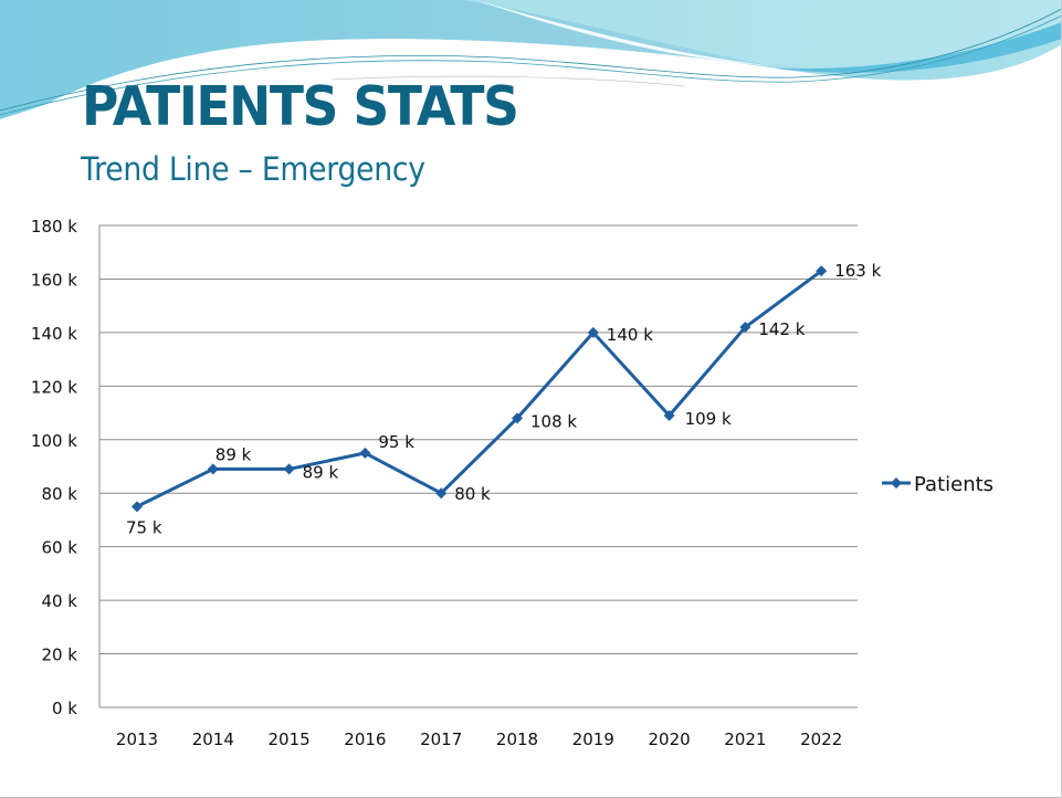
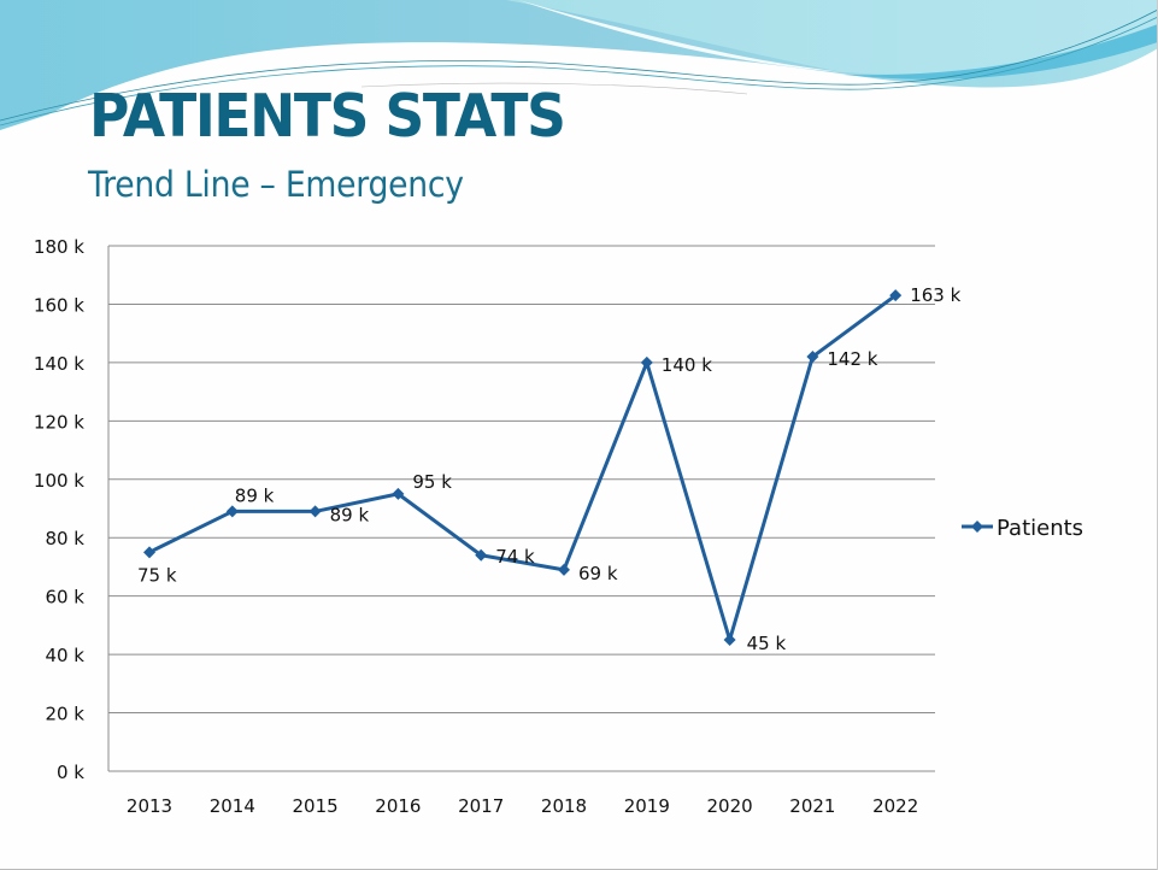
2017: 80 -> 74
2018: 108 -> 69
2020: 109 -> 45
